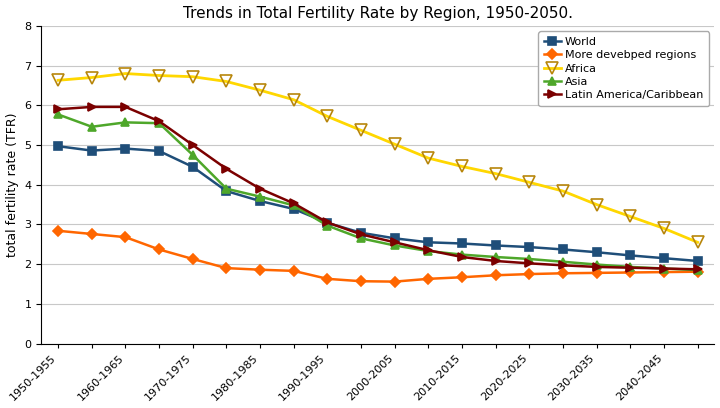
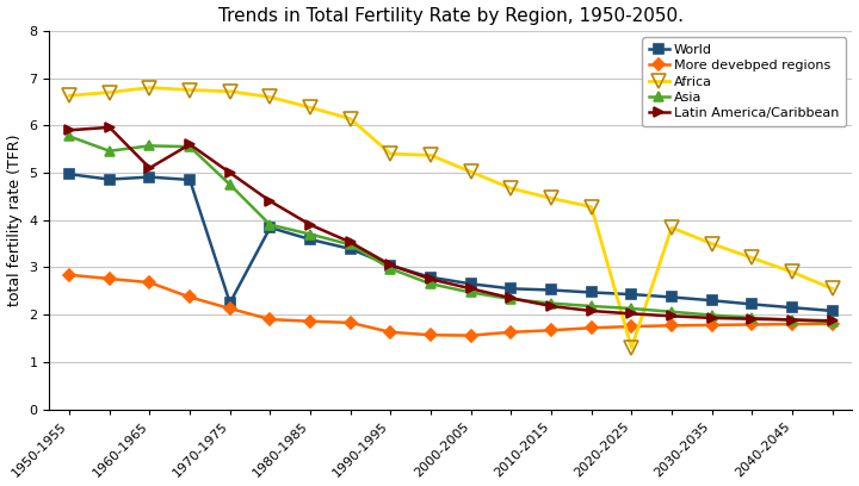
Latin America/Caribbean/1960-1965: 5.96 -> 5.10
World/1970-1975: 4.45 -> 2.25
Africa/1990-1995: 5.72 -> 5.40
Africa/2020-2025: 4.06 -> 1.30
